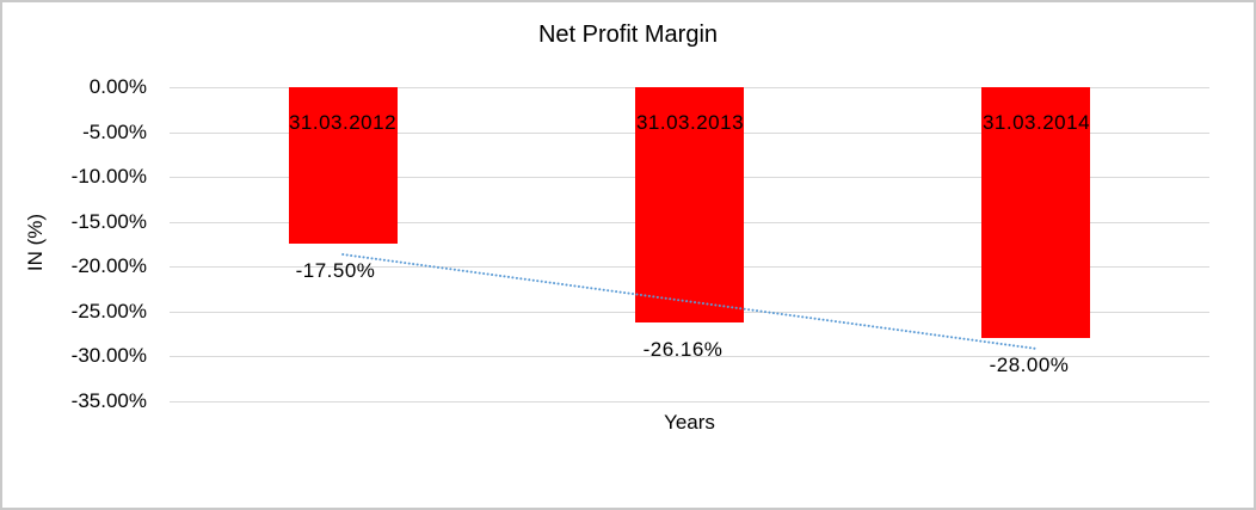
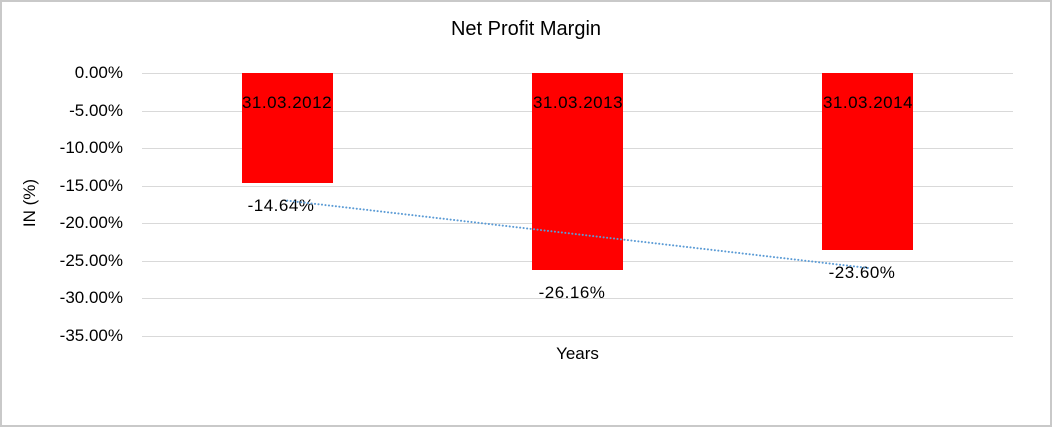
31.03.2012: -17.50% -> -14.64%
31.03.2014: -28.00% -> -23.60%
